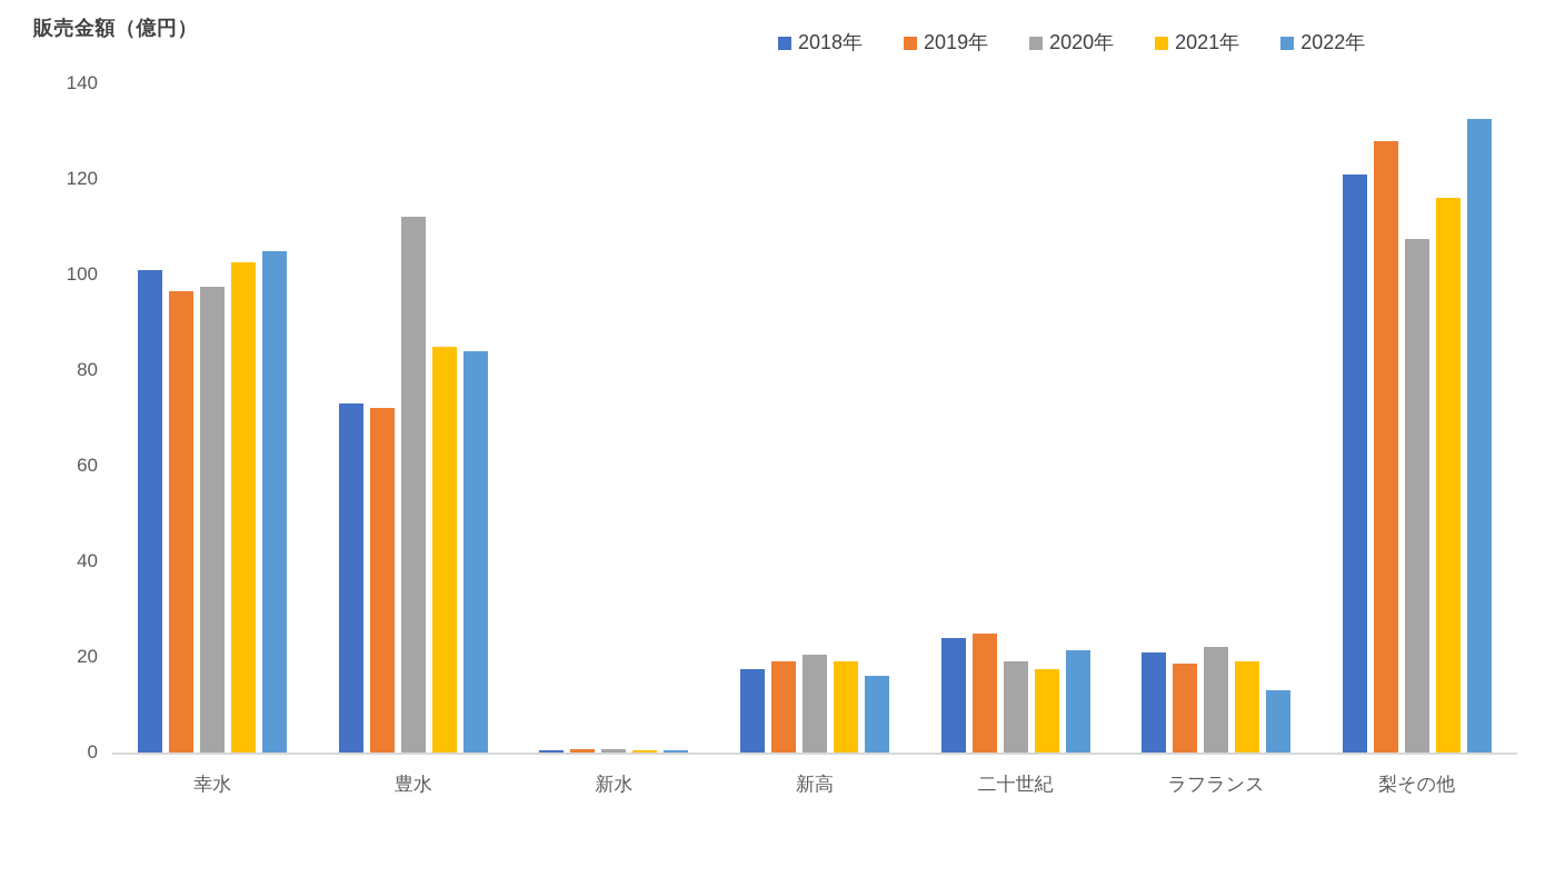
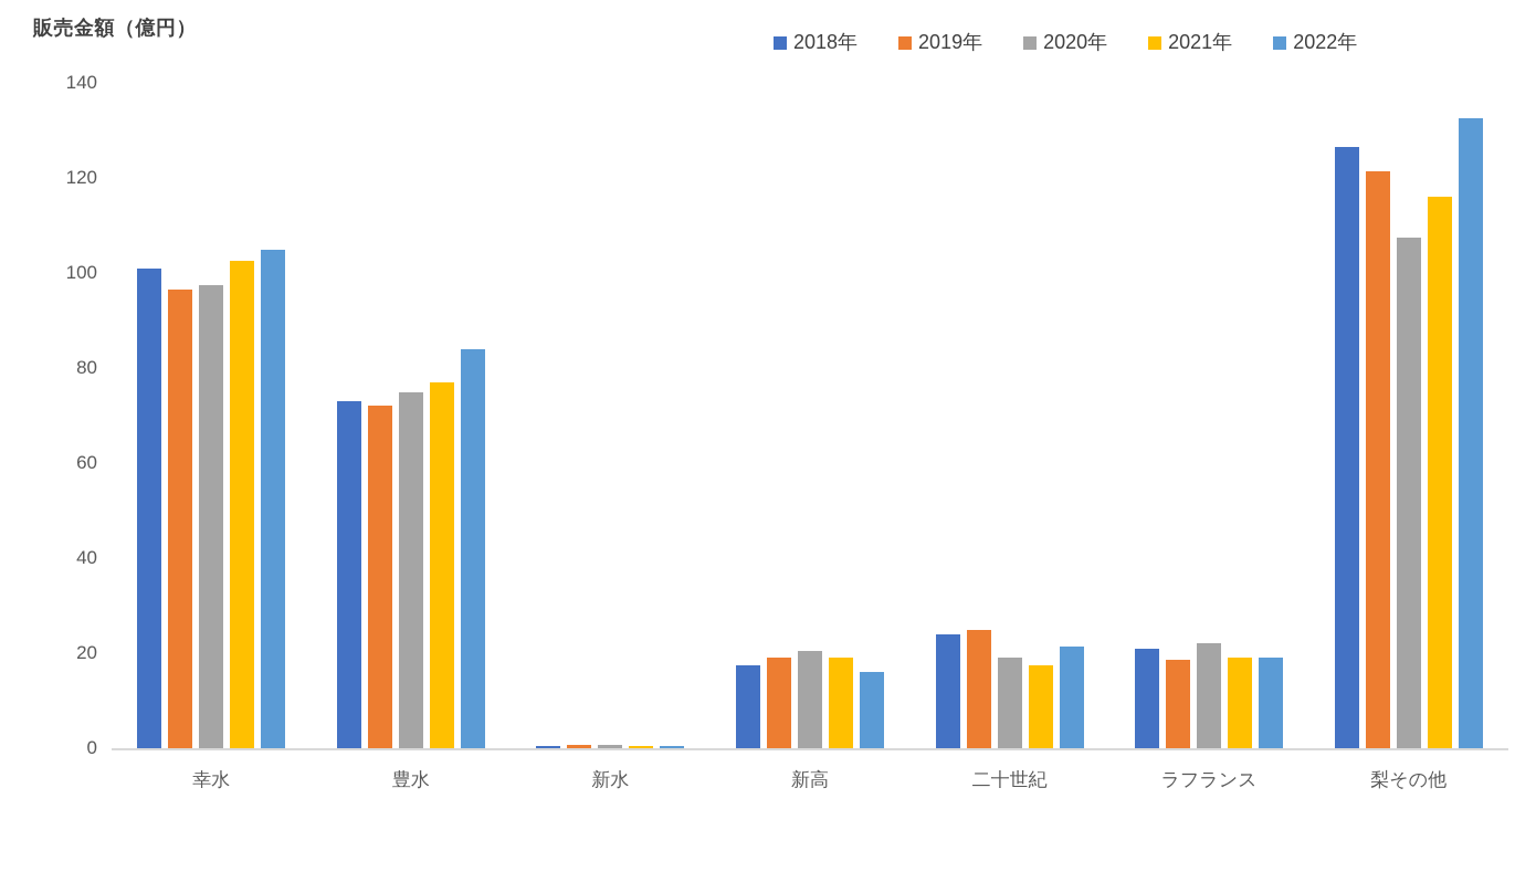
2020年/豊水: 112 -> 75
2021年/豊水: 85 -> 77
2022年/ラフランス: 13 -> 19
2018年/梨その他: 121 -> 126
2019年/梨その他: 128 -> 122
